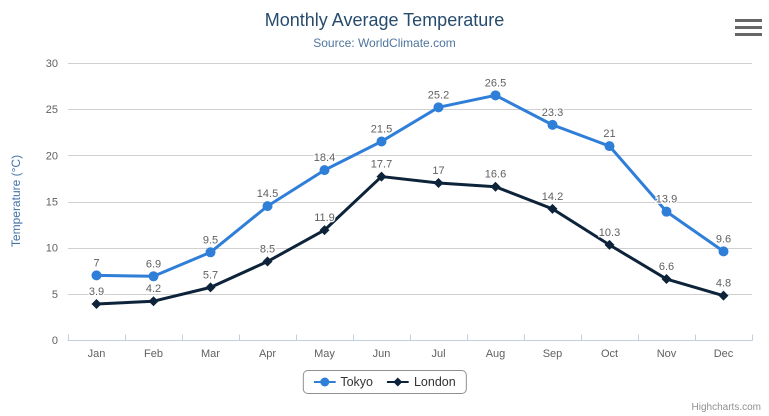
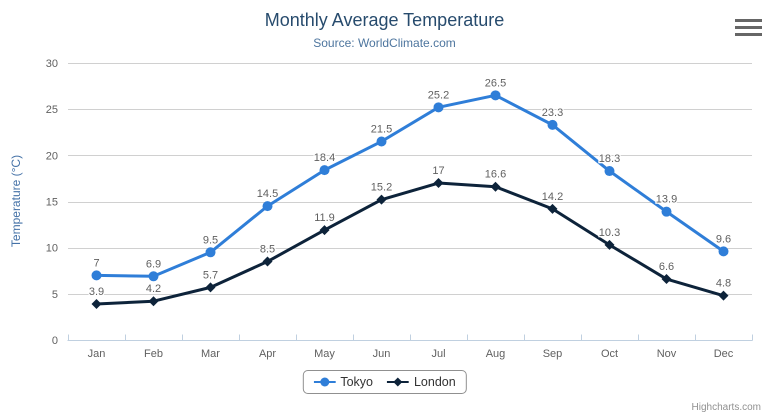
London/Jun: 17.7 -> 15.2
Tokyo/Oct: 21 -> 18.3
